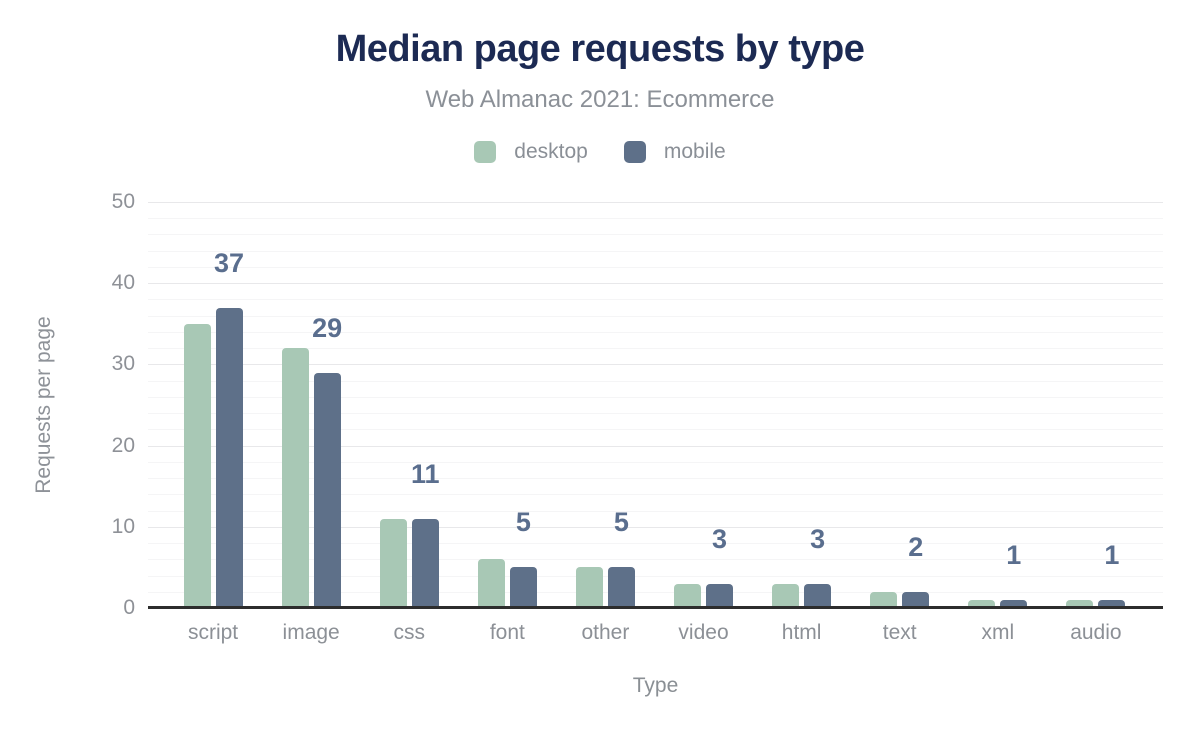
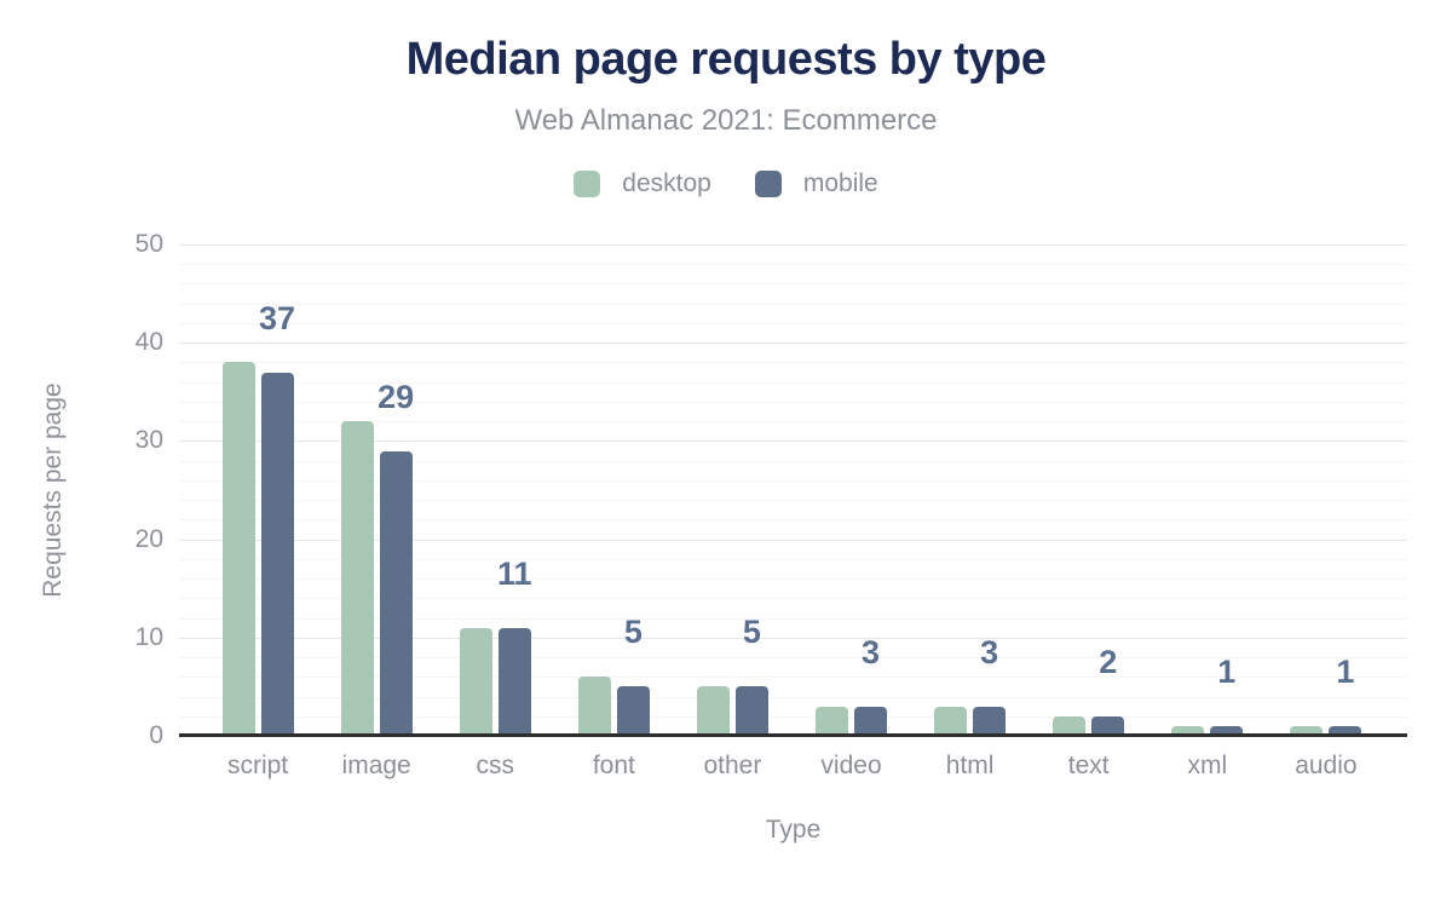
desktop/script: 35 -> 38
